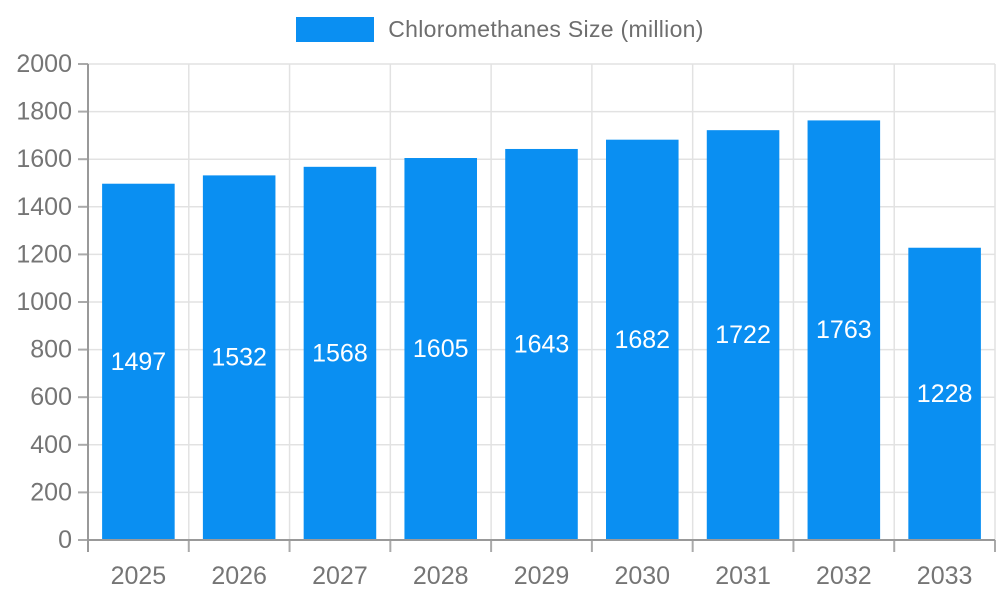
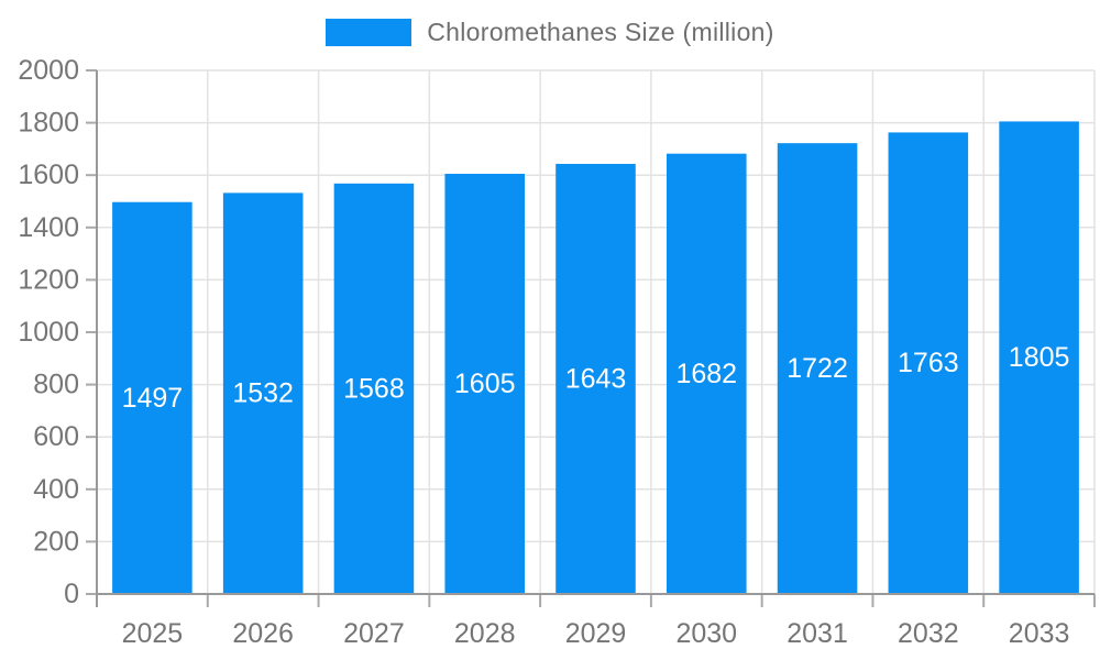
2033: 1228 -> 1805
